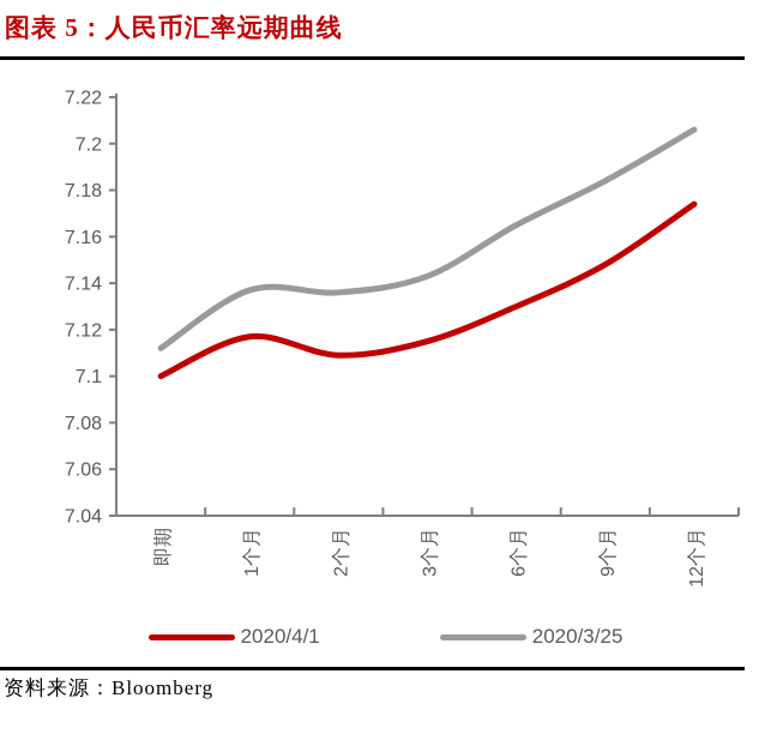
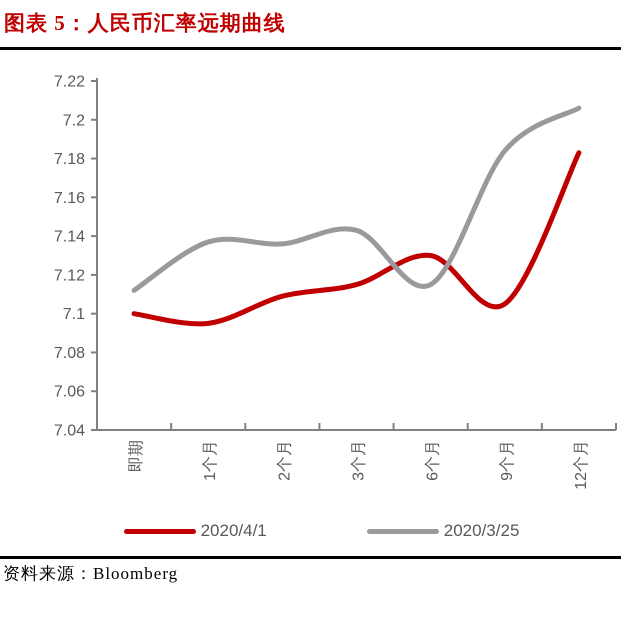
2020/4/1/1个月: 7.117 -> 7.095
2020/3/25/6个月: 7.165 -> 7.115
2020/4/1/9个月: 7.148 -> 7.105
2020/4/1/12个月: 7.174 -> 7.183
